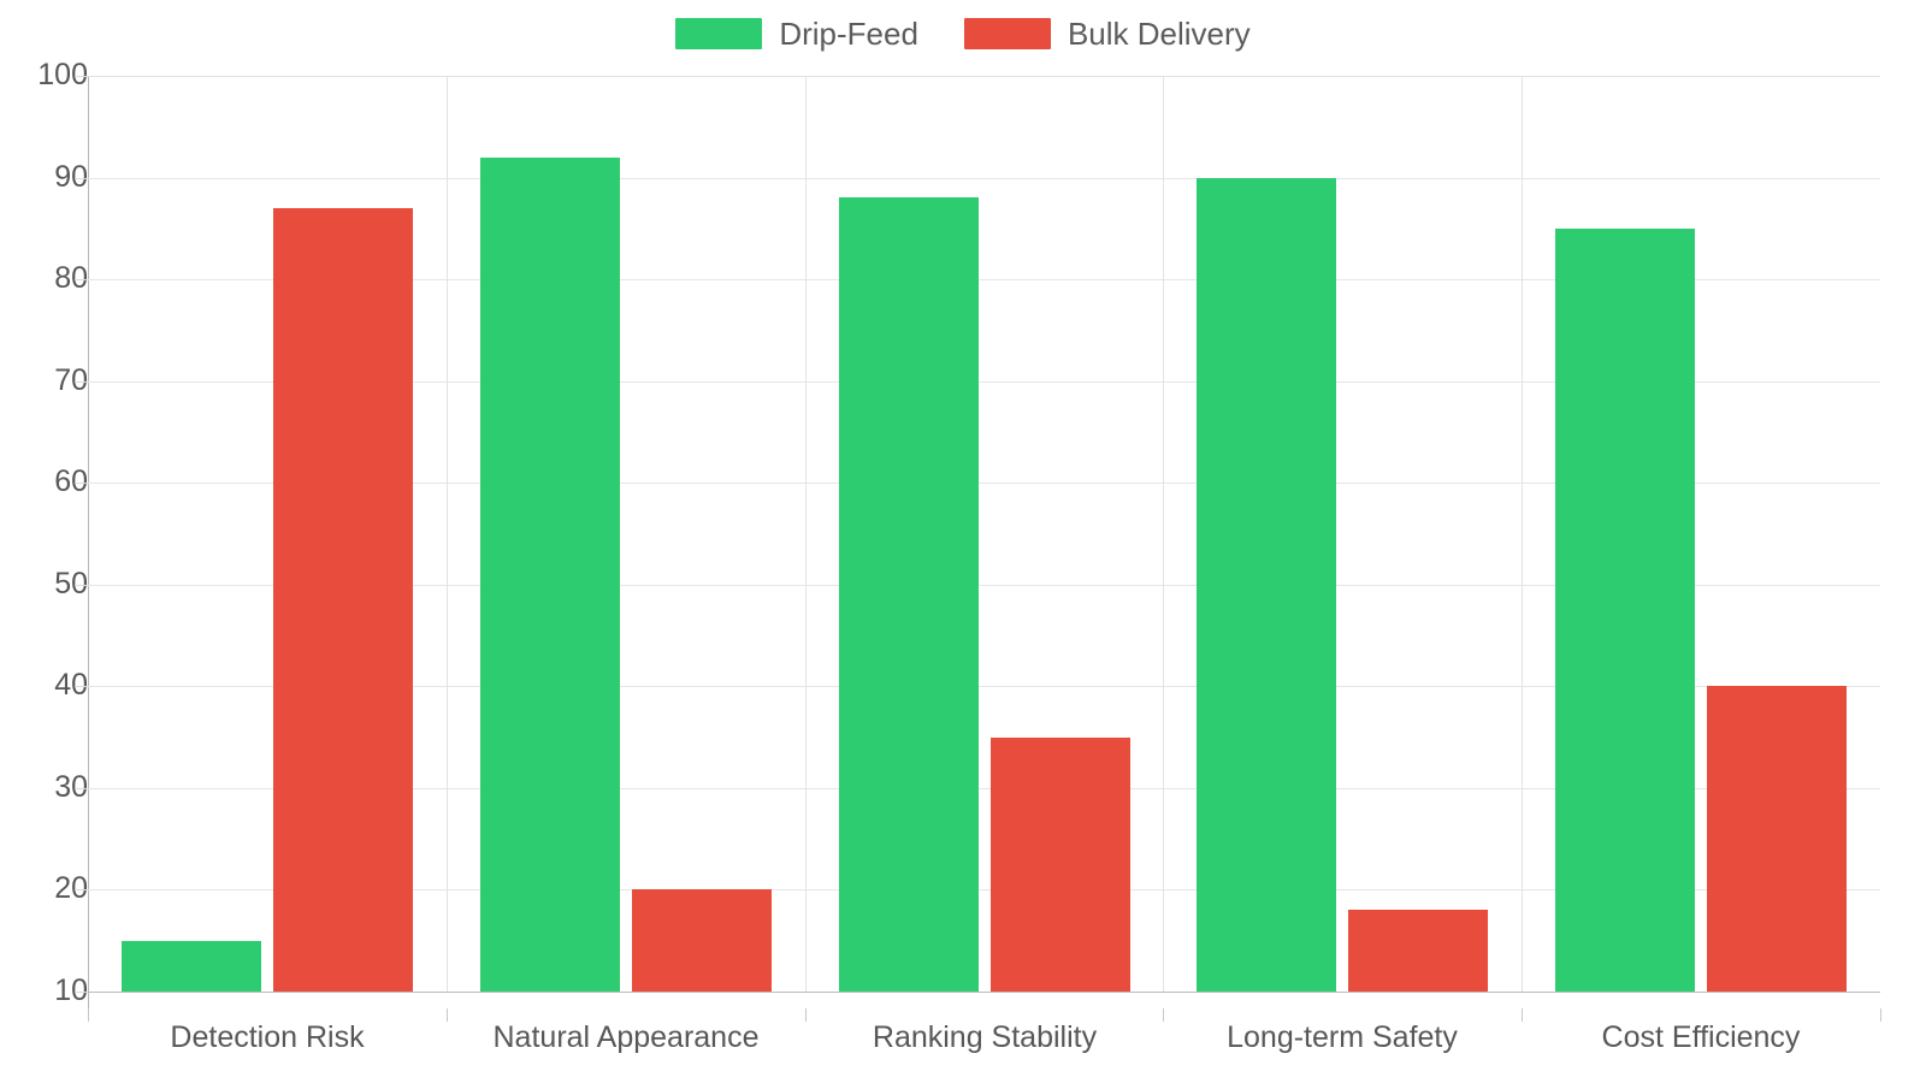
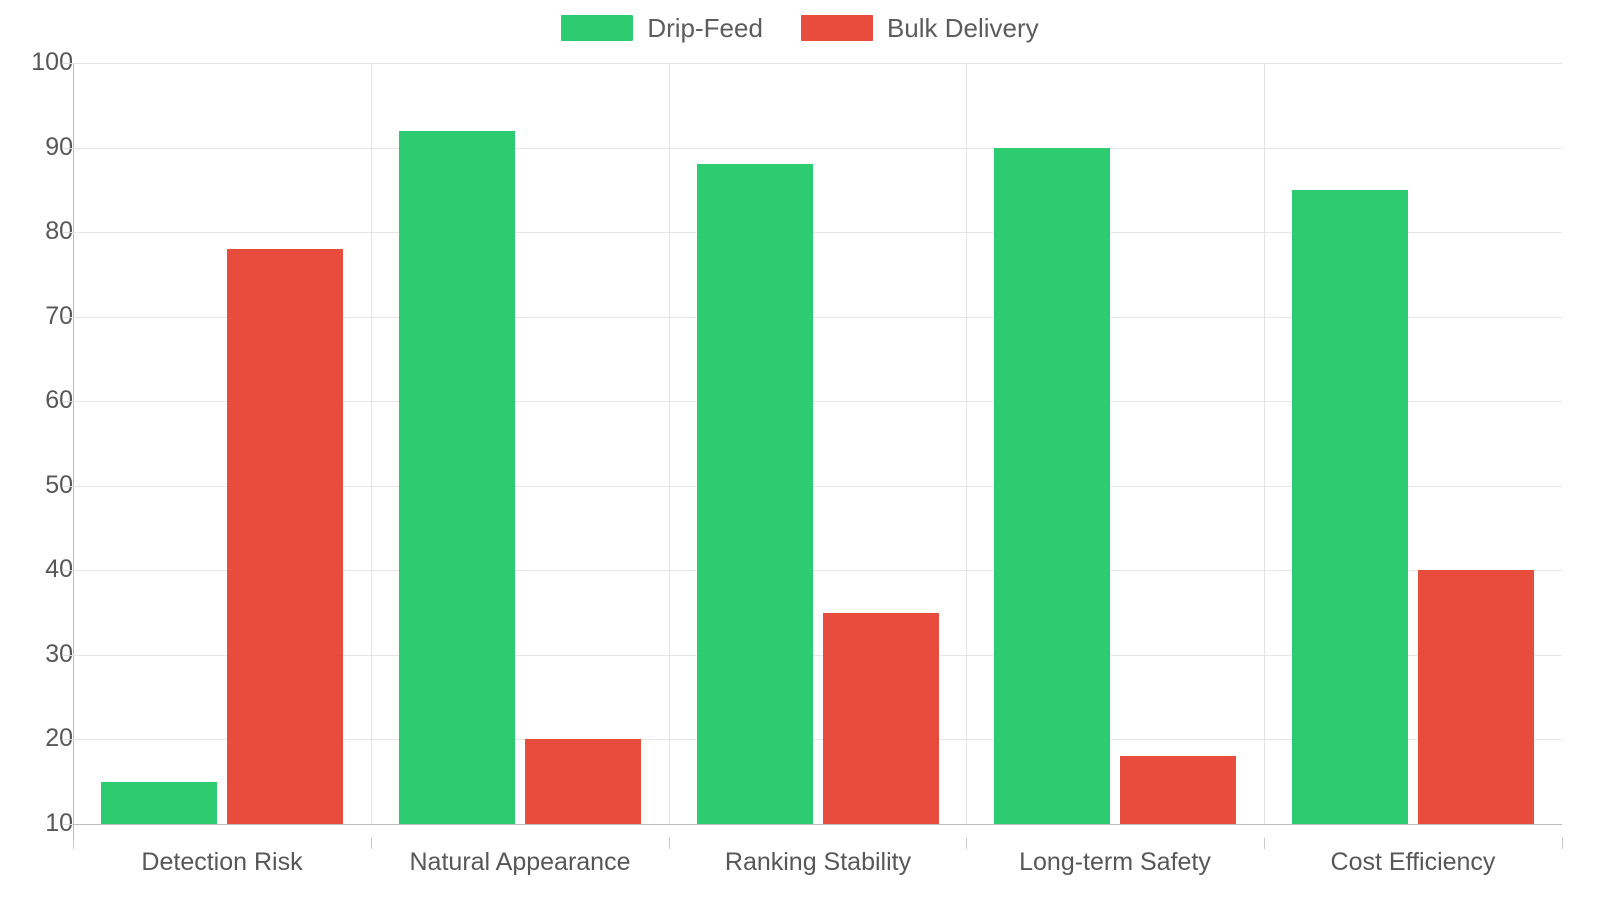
Bulk Delivery/Detection Risk: 87 -> 78
